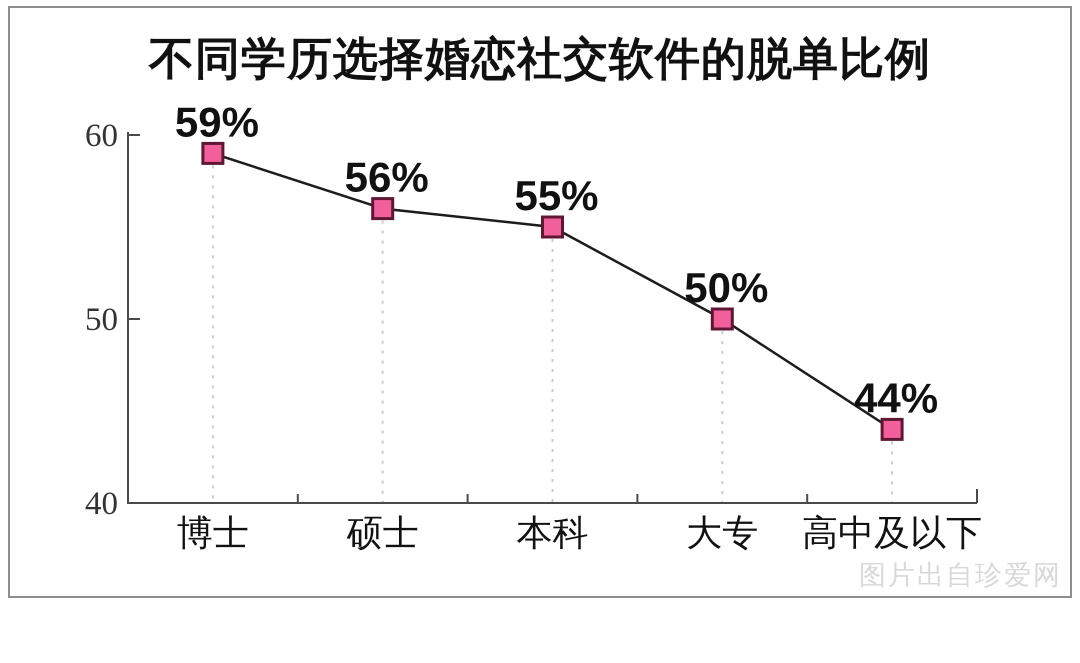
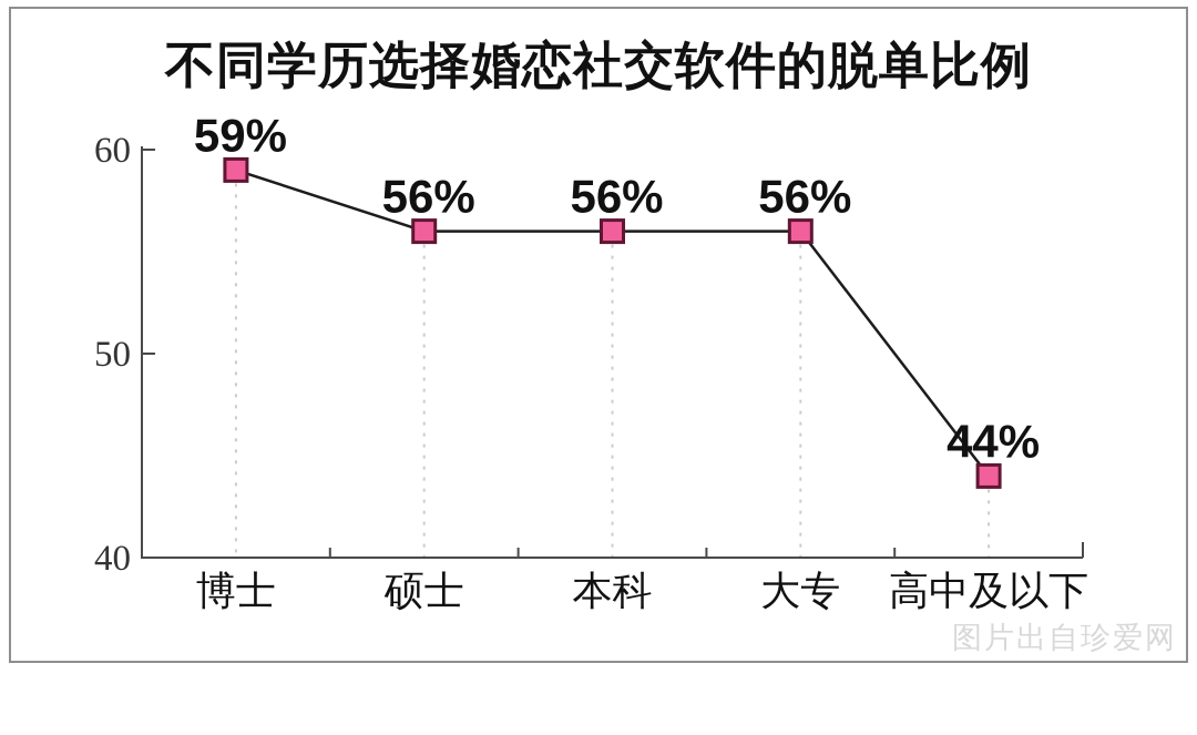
本科: 55% -> 56%
大专: 50% -> 56%
